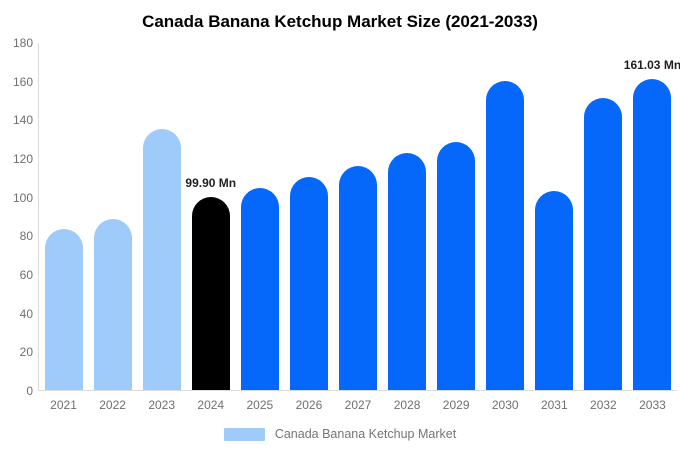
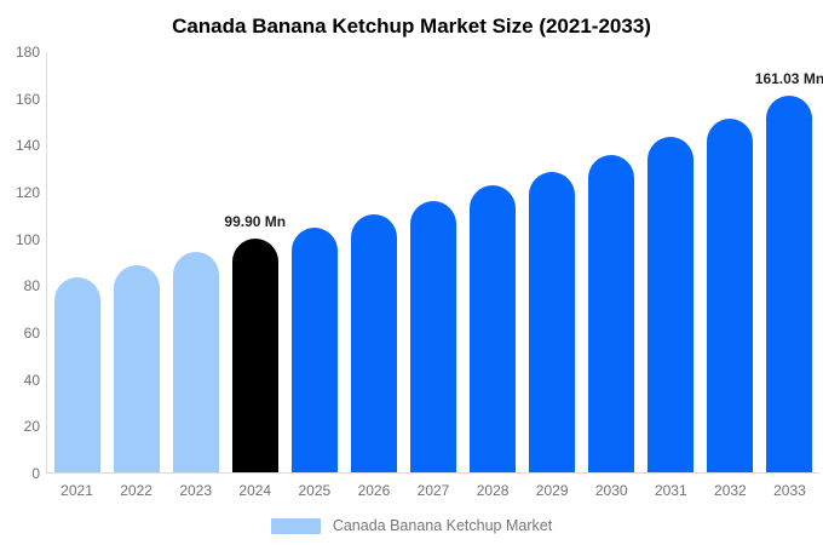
2023: 135 -> 94
2030: 160 -> 136
2031: 103 -> 143
